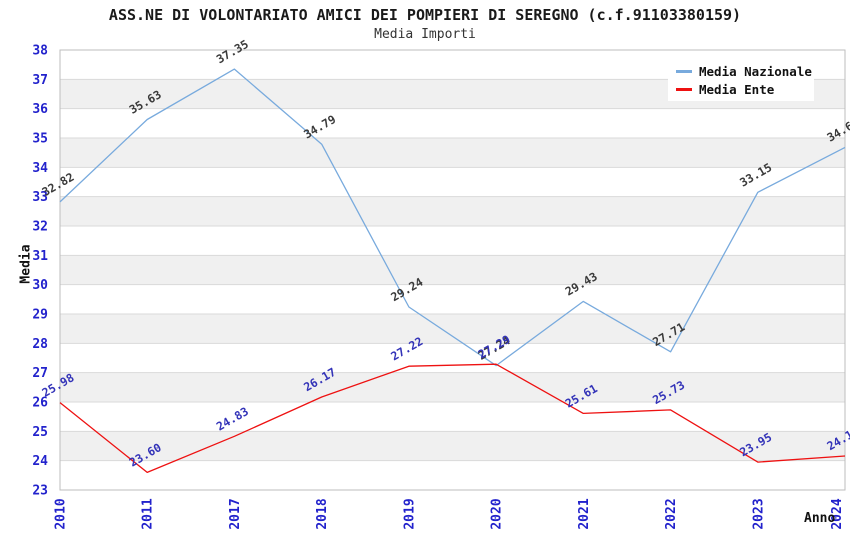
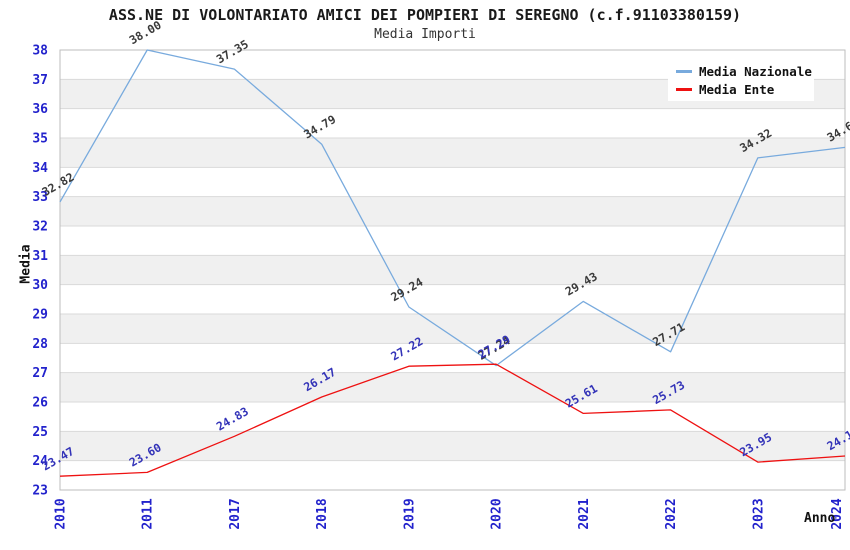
Media Ente/2010: 25.98 -> 23.47
Media Nazionale/2011: 35.63 -> 38.00
Media Nazionale/2023: 33.15 -> 34.32
